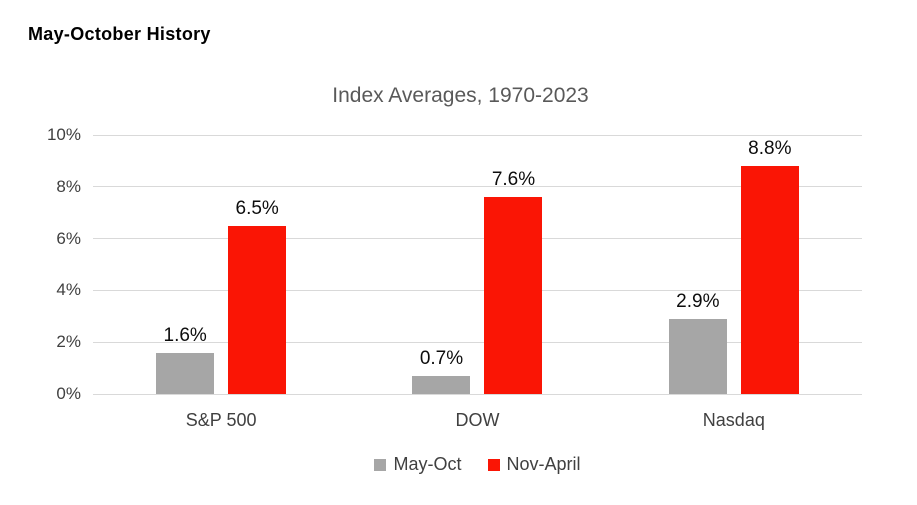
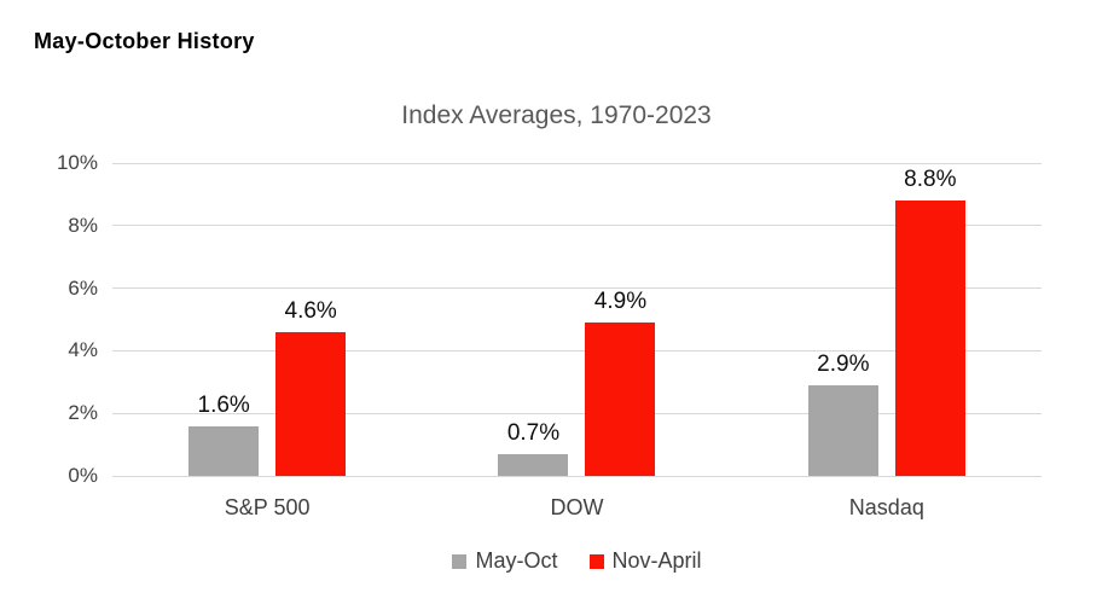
Nov-April/S&P 500: 6.5% -> 4.6%
Nov-April/DOW: 7.6% -> 4.9%
